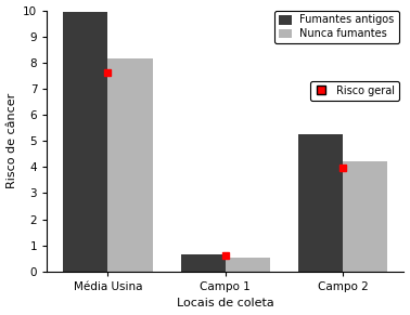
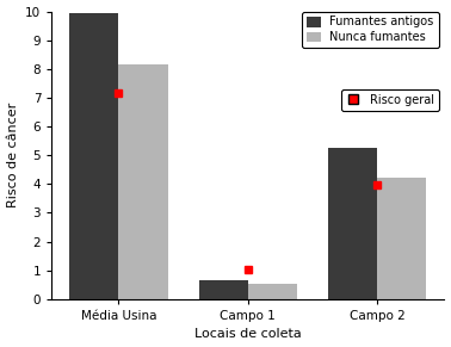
Risco geral/Média Usina: 7.60 -> 7.15
Risco geral/Campo 1: 0.62 -> 1.05
